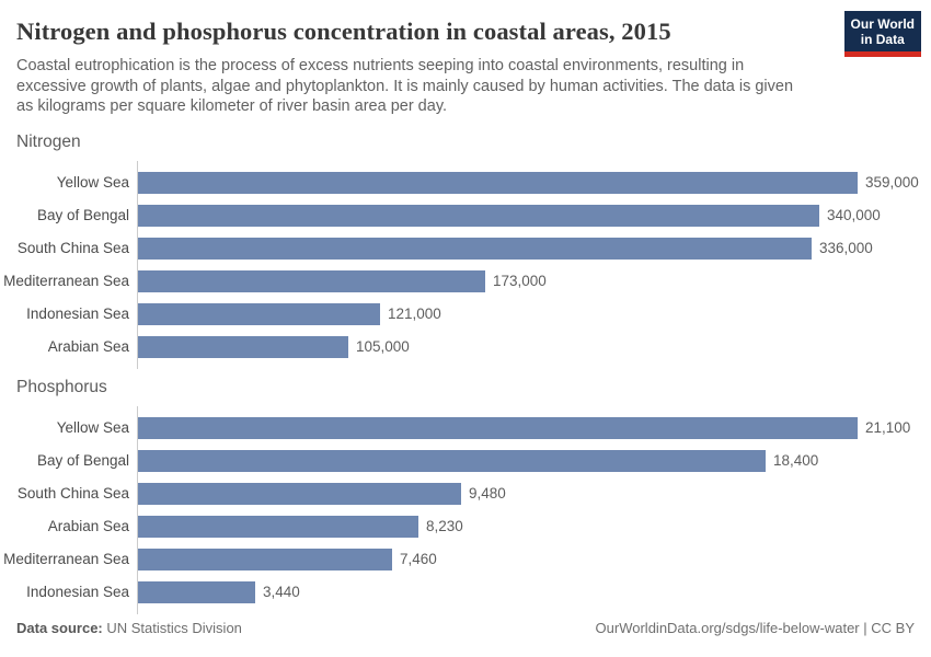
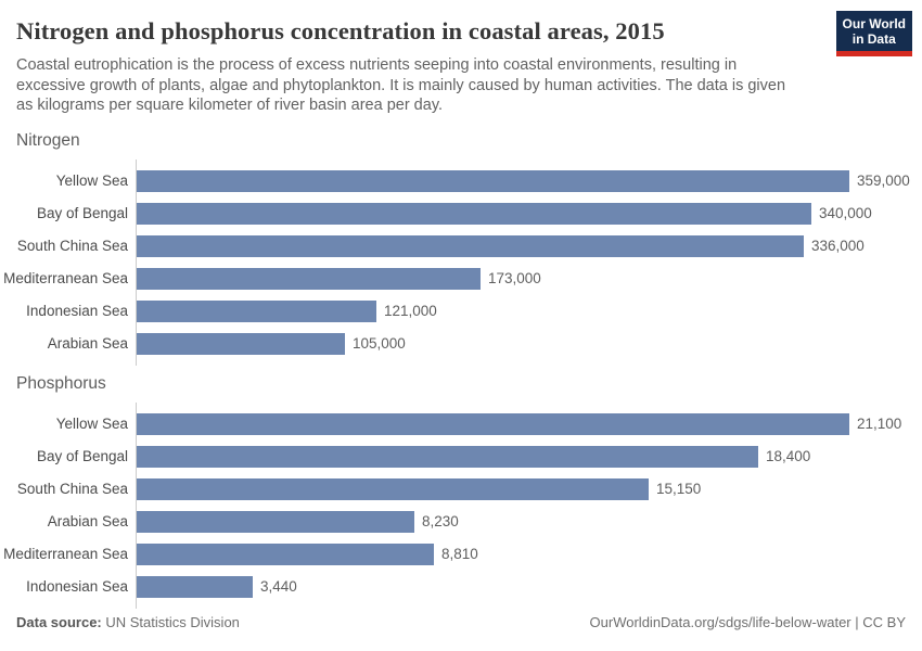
Phosphorus/South China Sea: 9,480 -> 15,150
Phosphorus/Mediterranean Sea: 7,460 -> 8,810
